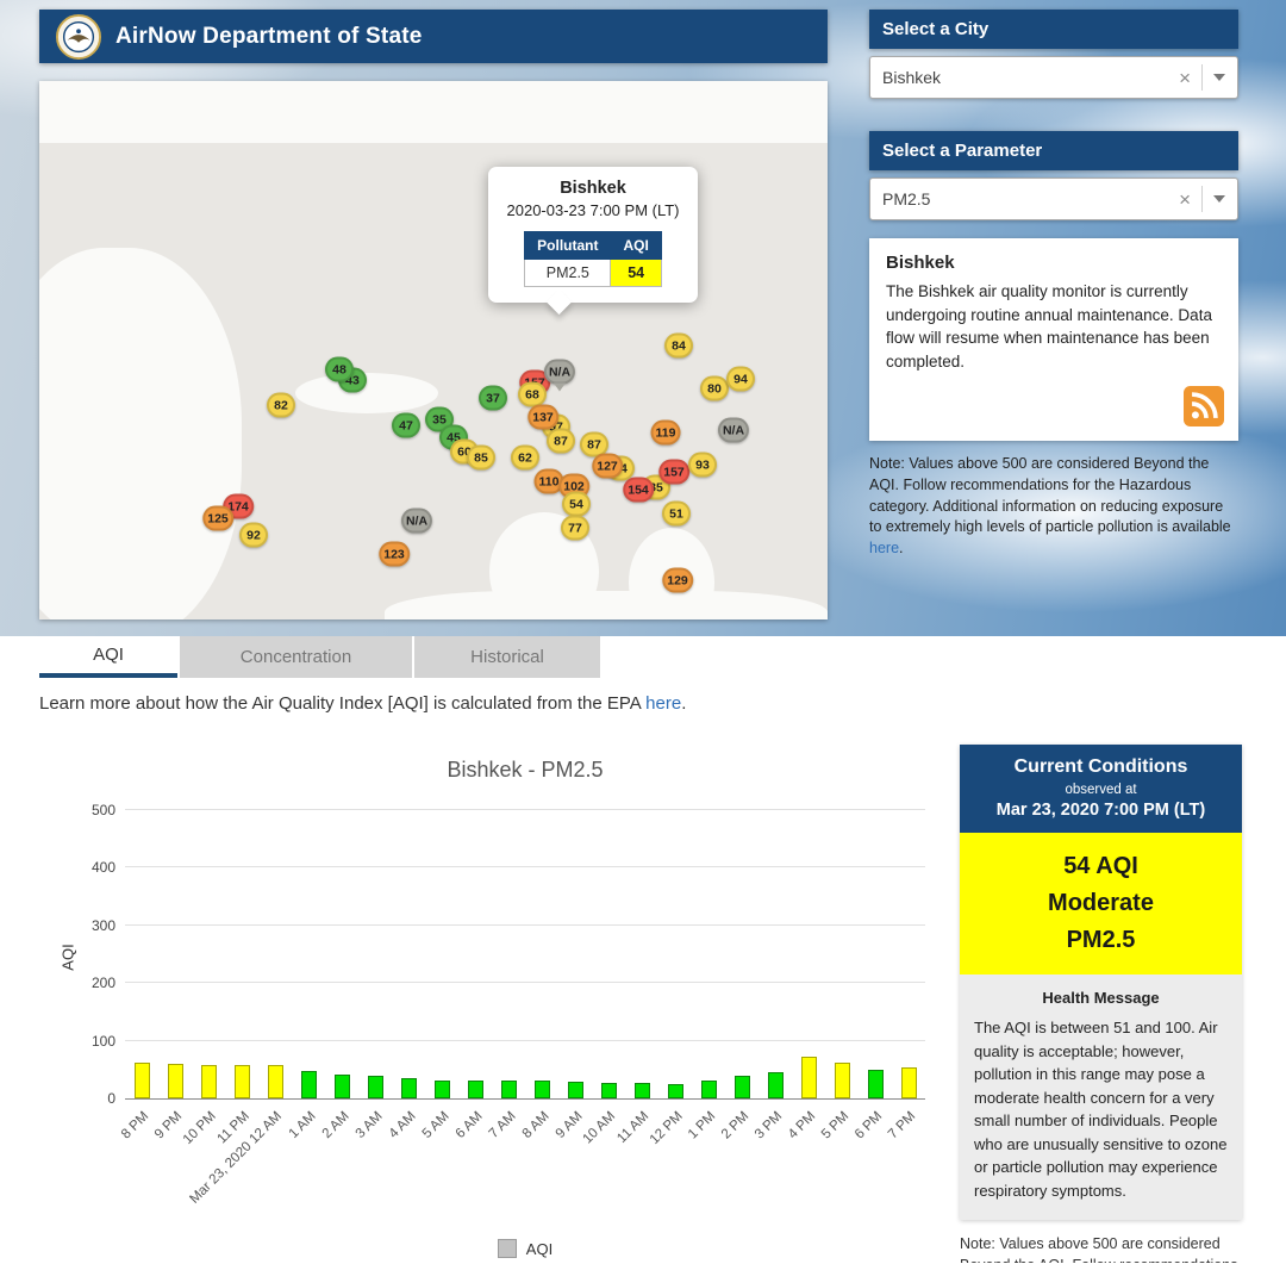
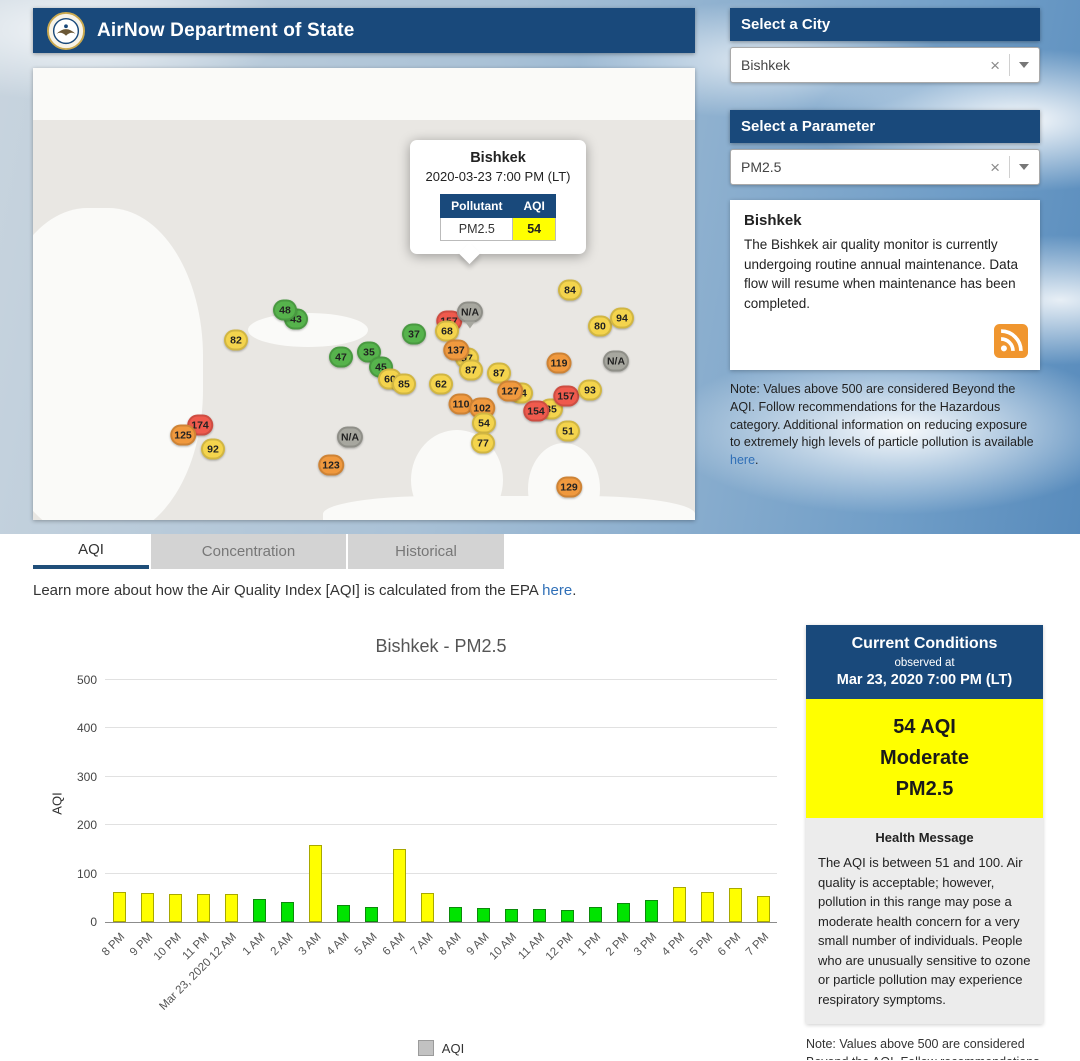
3 AM: 40 -> 160
6 AM: 30 -> 150
7 AM: 30 -> 60
6 PM: 50 -> 70
